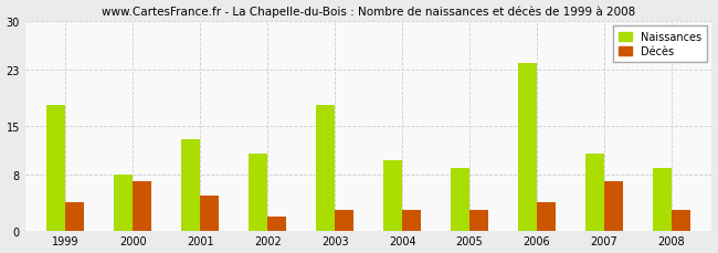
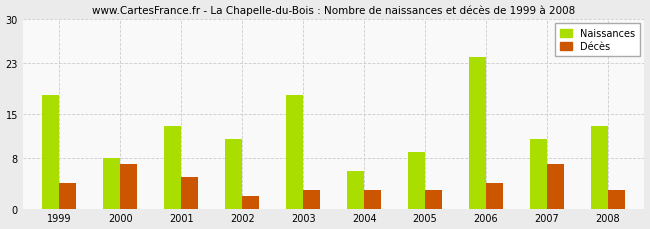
Naissances/2004: 10 -> 6
Naissances/2008: 9 -> 13
